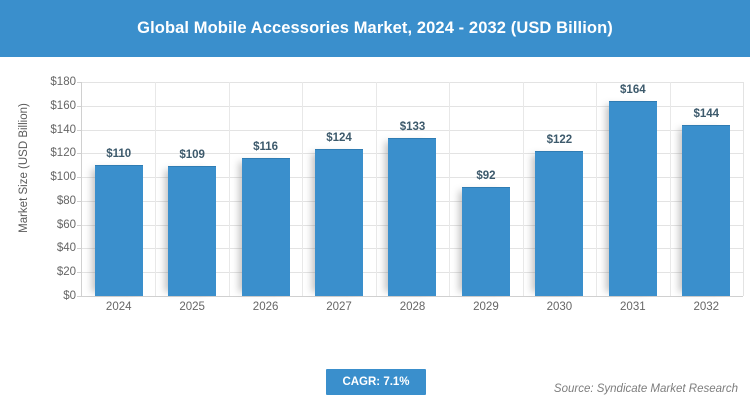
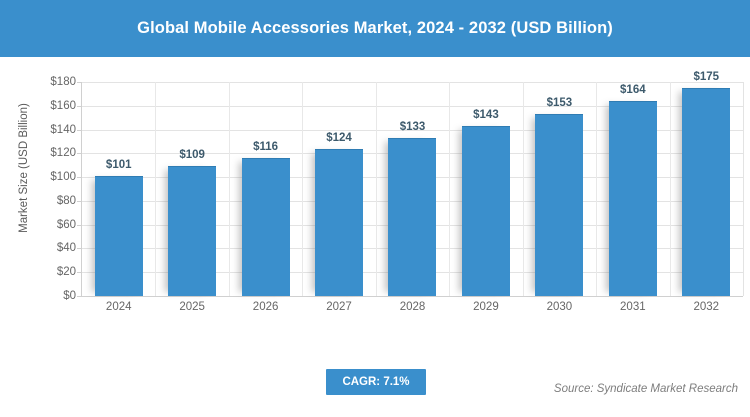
2024: $110 -> $101
2029: $92 -> $143
2030: $122 -> $153
2032: $144 -> $175
